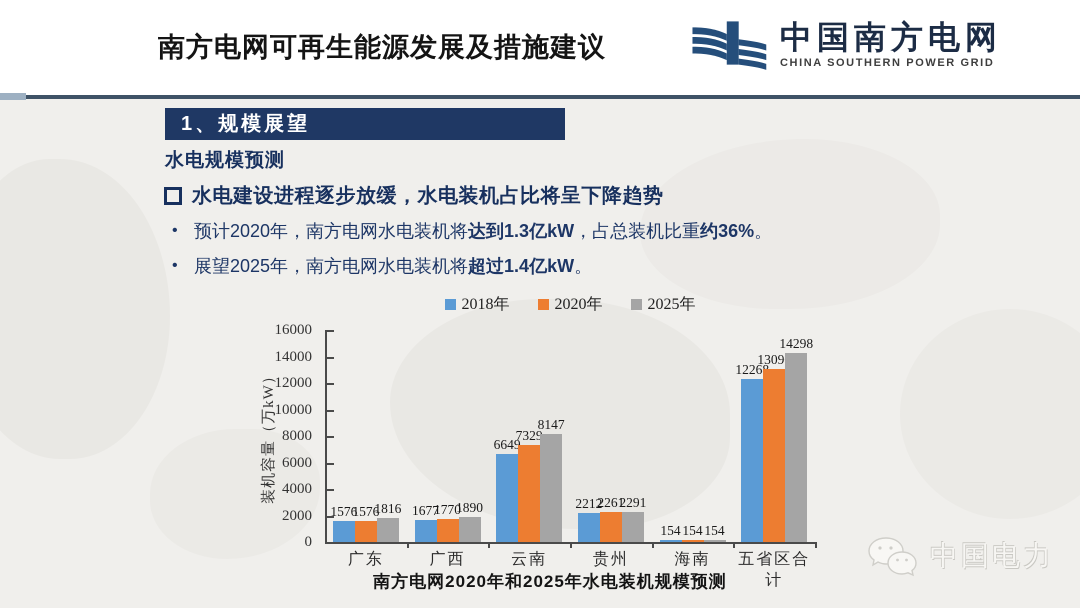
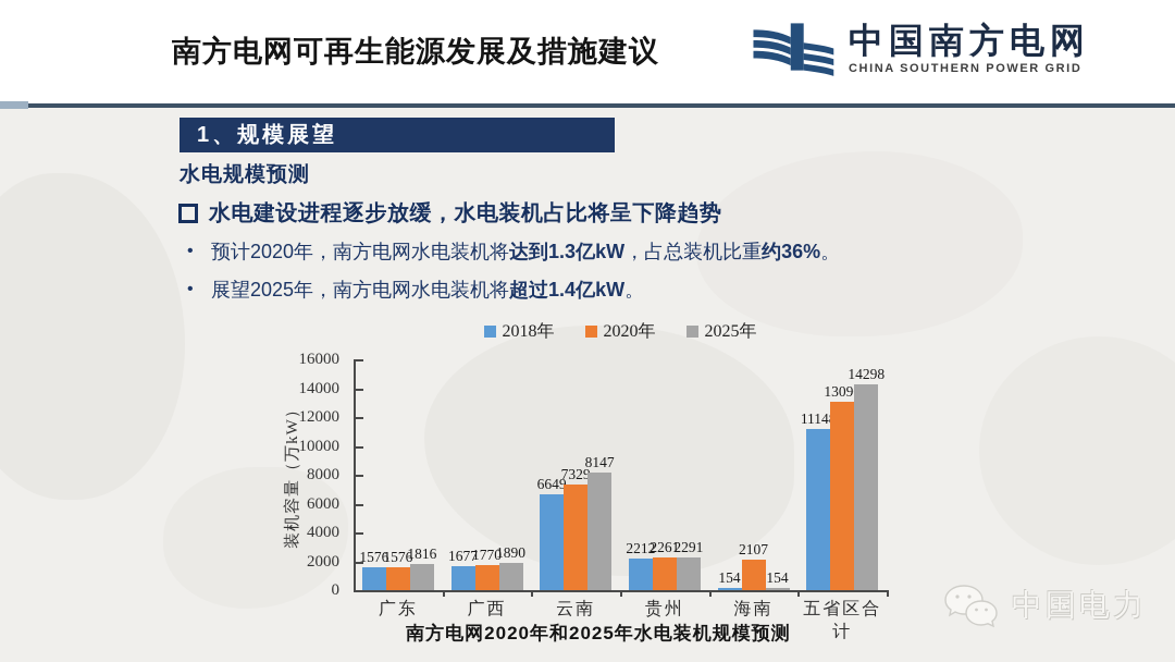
2020年/海南: 154 -> 2107
2018年/五省区合计: 12268 -> 11148
